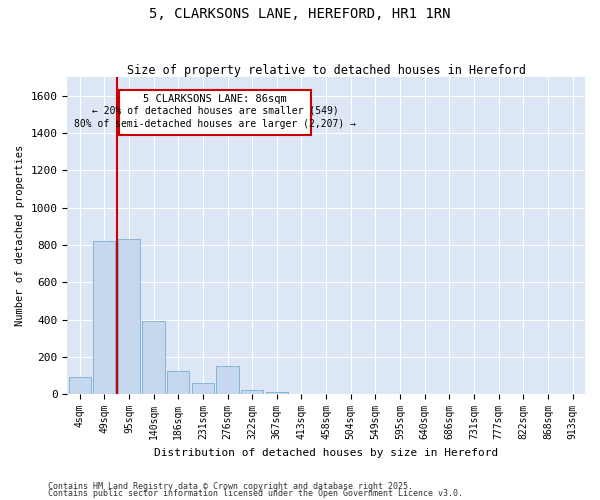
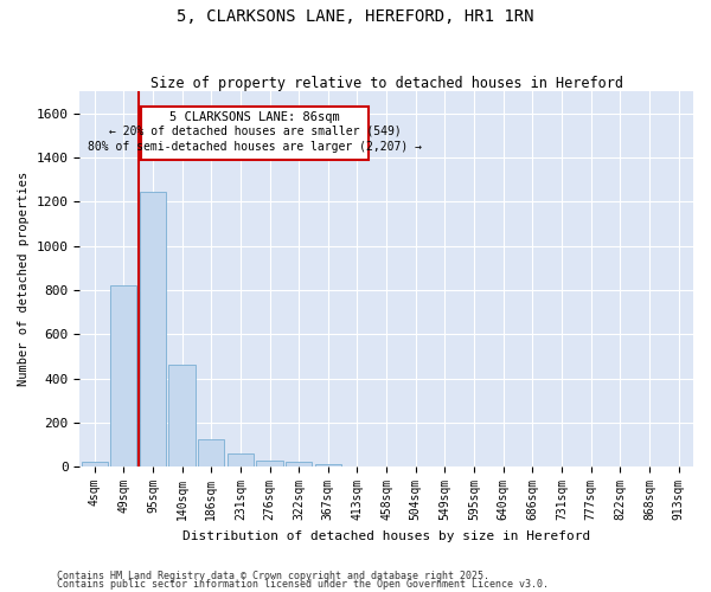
4sqm: 90 -> 20
95sqm: 830 -> 1240
140sqm: 390 -> 460
276sqm: 150 -> 30
